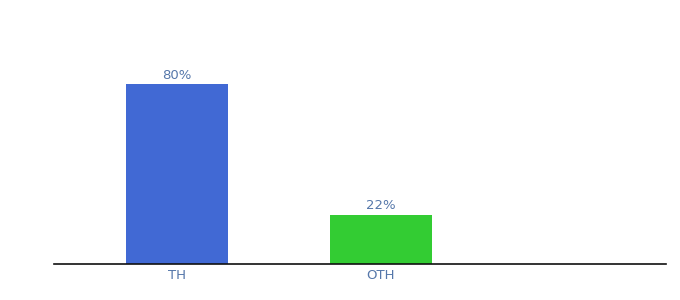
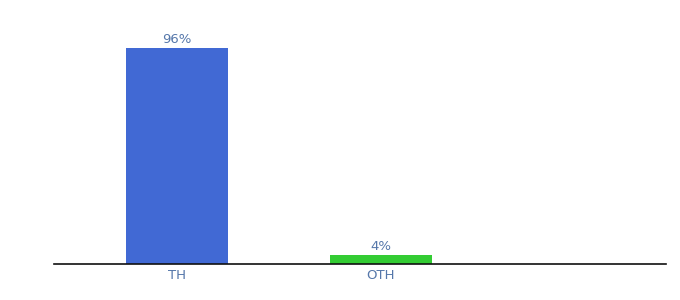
TH: 80% -> 96%
OTH: 22% -> 4%
